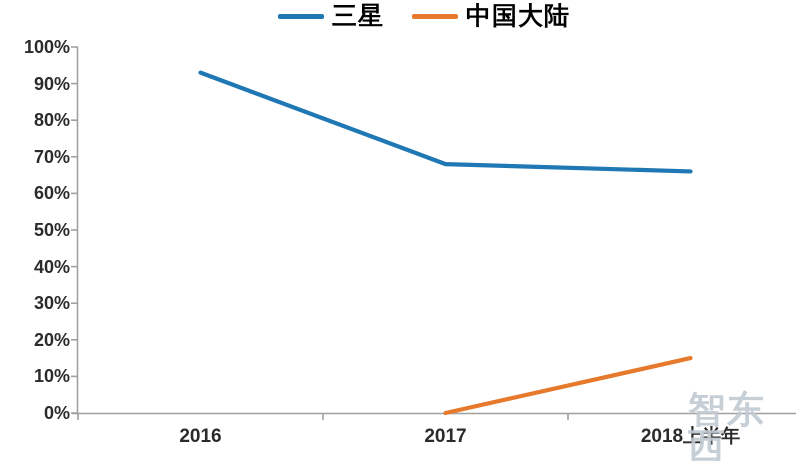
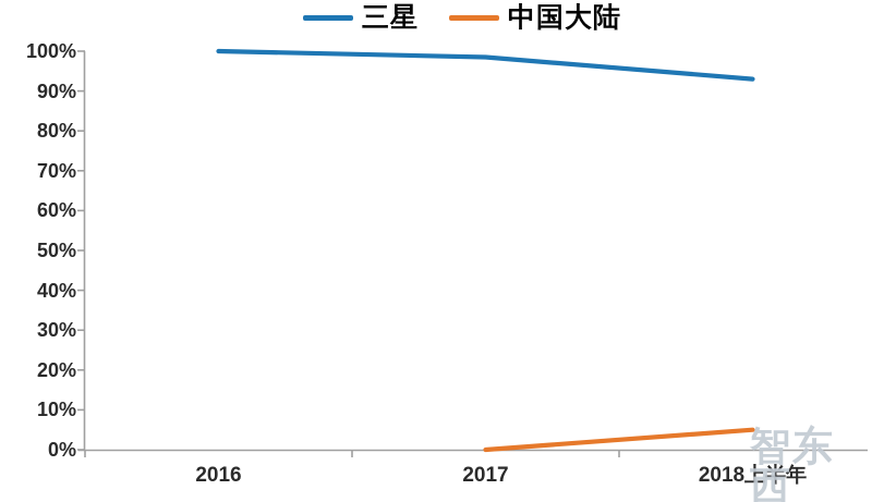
三星/2016: 93% -> 100%
三星/2017: 68% -> 98%
三星/2018上半年: 66% -> 93%
中国大陆/2018上半年: 15% -> 5%
